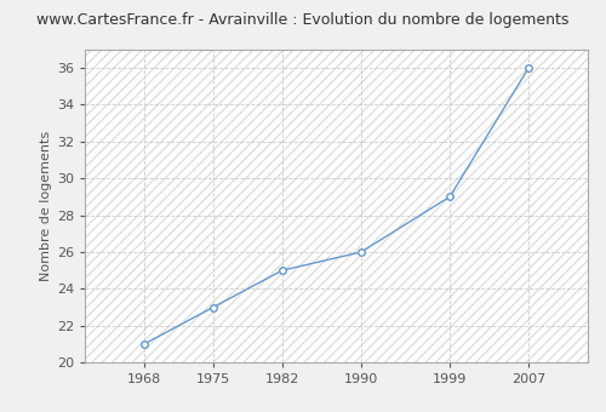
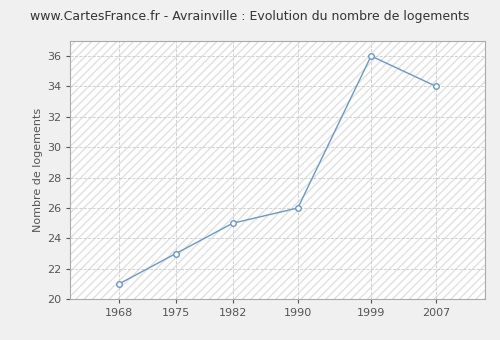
1999: 29 -> 36
2007: 36 -> 34
